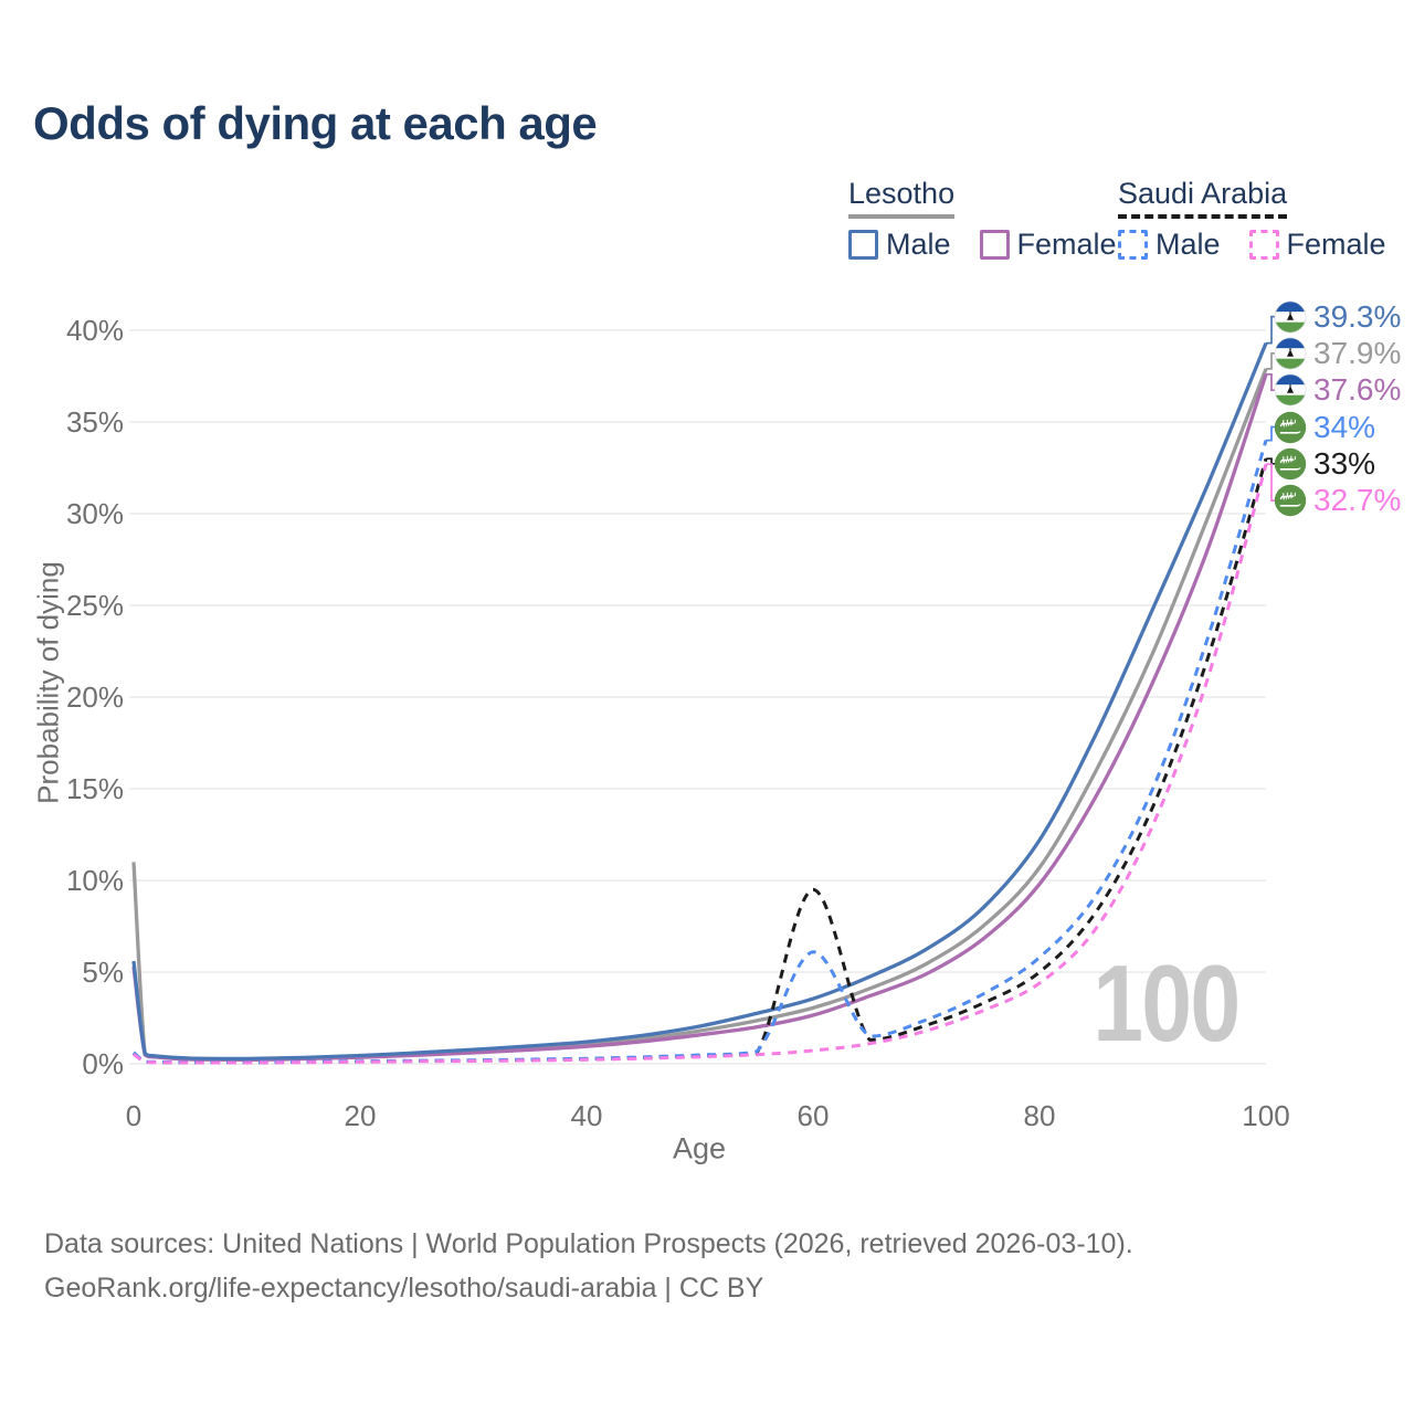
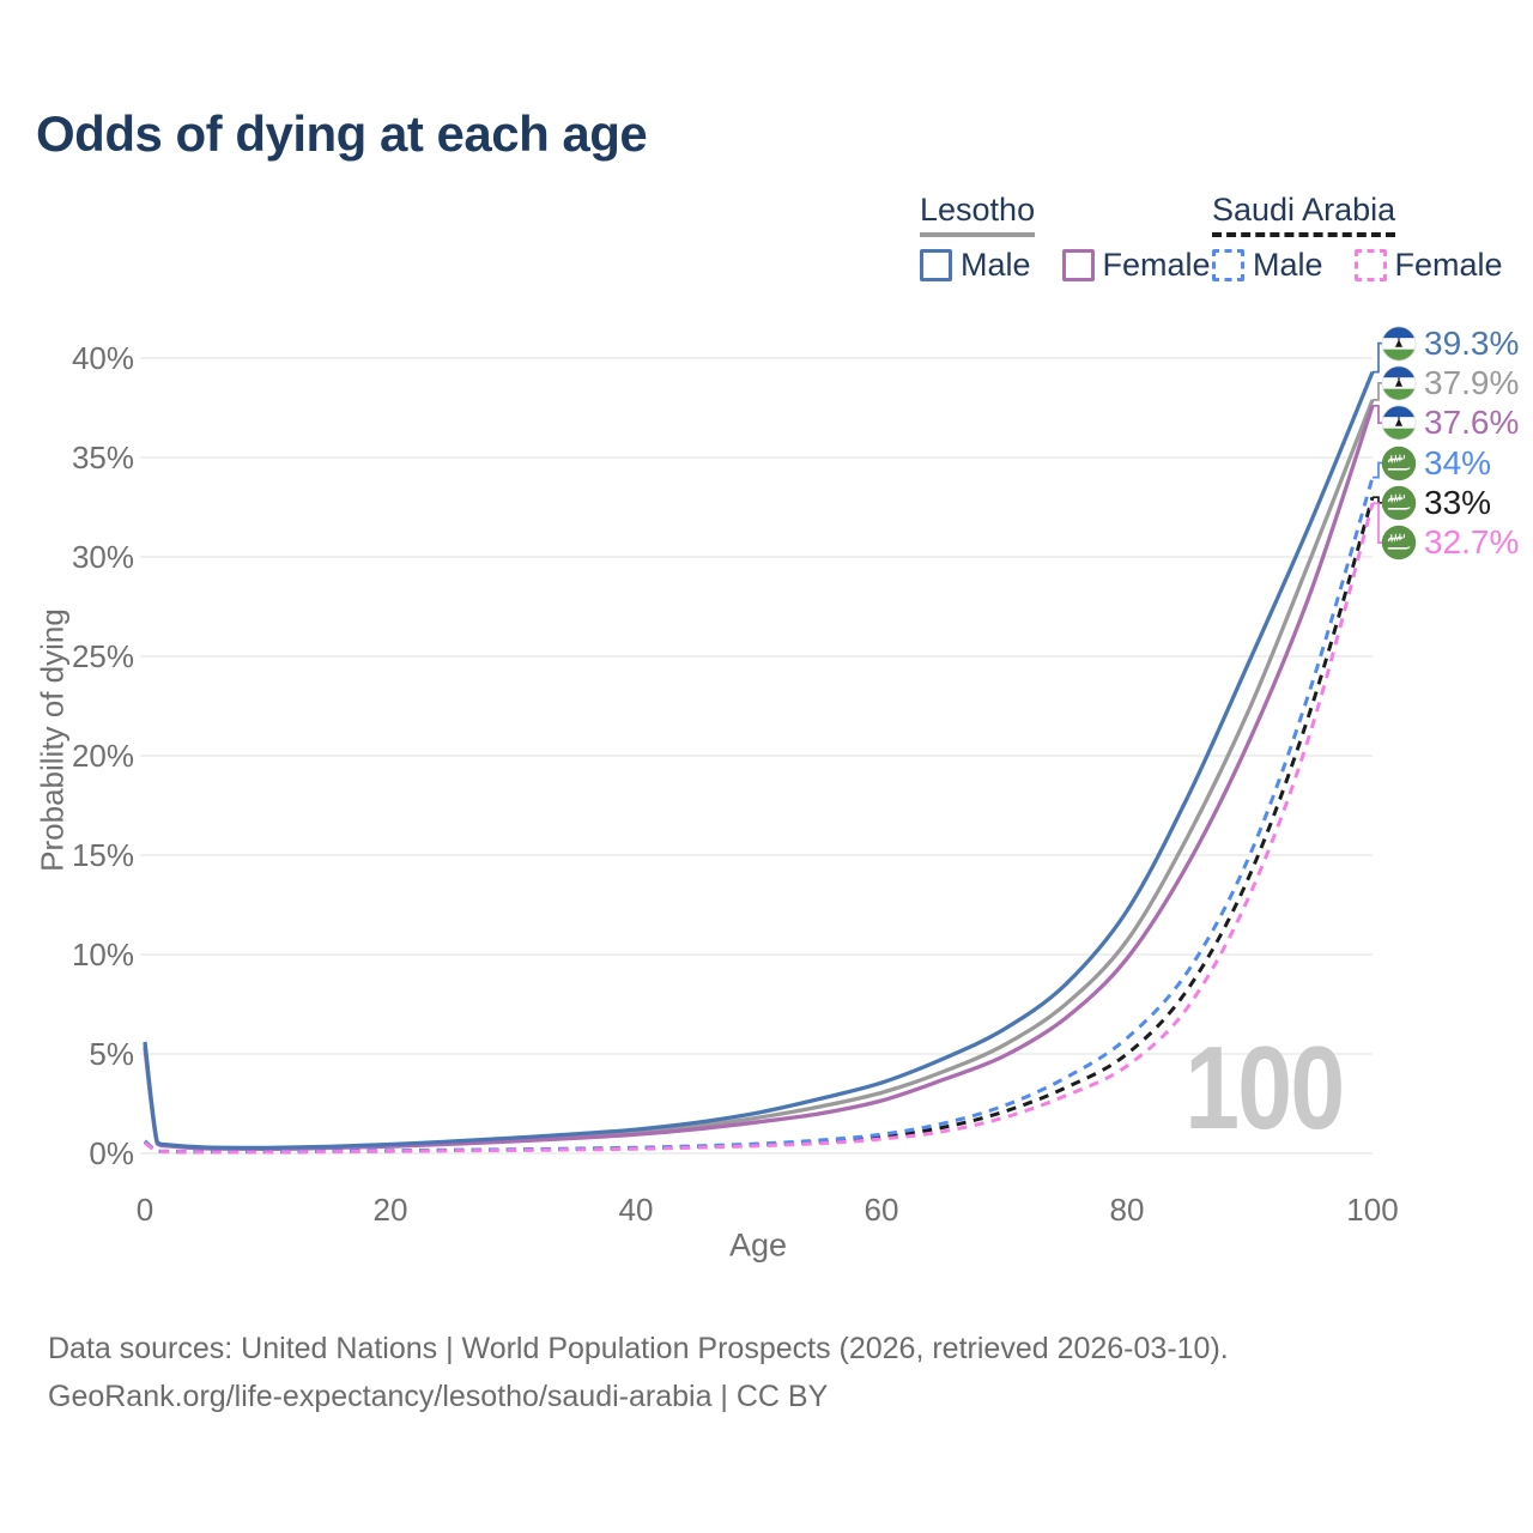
Lesotho/0: 11.0% -> 5.5%
Saudi Arabia Male/60: 6.1% -> 0.9%
Saudi Arabia/60: 9.5% -> 0.8%
